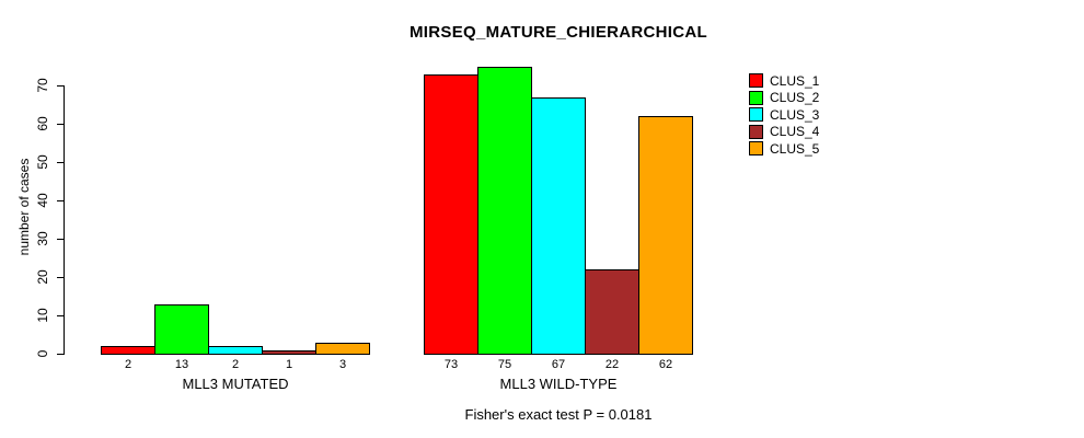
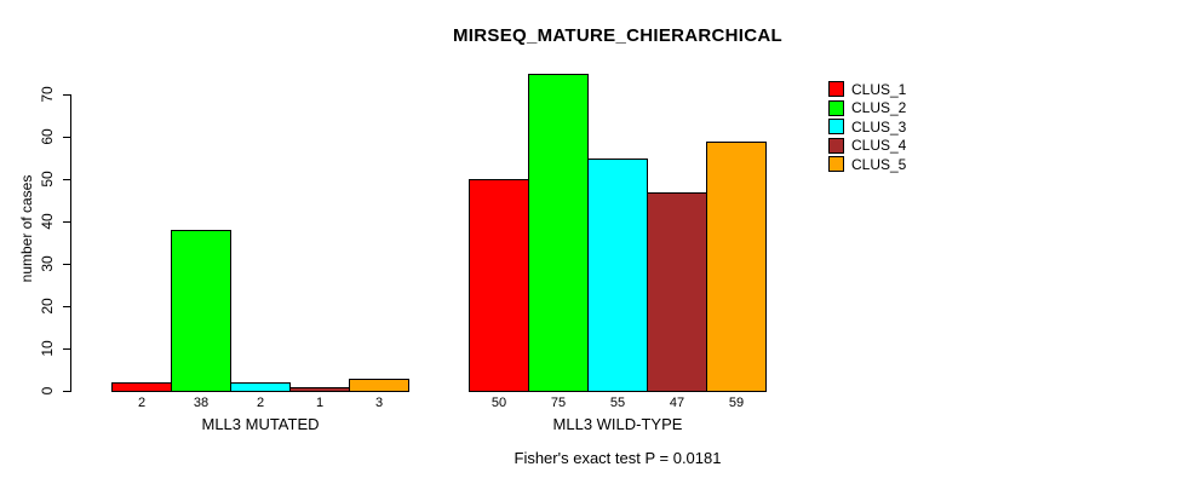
CLUS_2/MLL3 MUTATED: 13 -> 38
CLUS_1/MLL3 WILD-TYPE: 73 -> 50
CLUS_3/MLL3 WILD-TYPE: 67 -> 55
CLUS_4/MLL3 WILD-TYPE: 22 -> 47
CLUS_5/MLL3 WILD-TYPE: 62 -> 59
